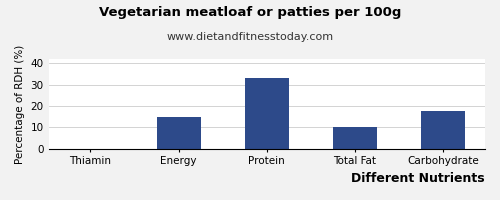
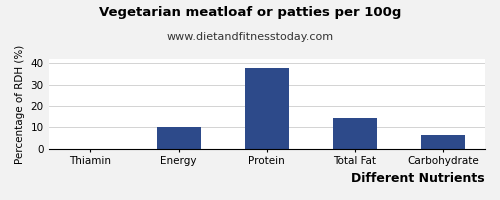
Energy: 15.0 -> 10.0
Protein: 33.0 -> 38.0
Total Fat: 10.0 -> 14.5
Carbohydrate: 17.5 -> 6.5
